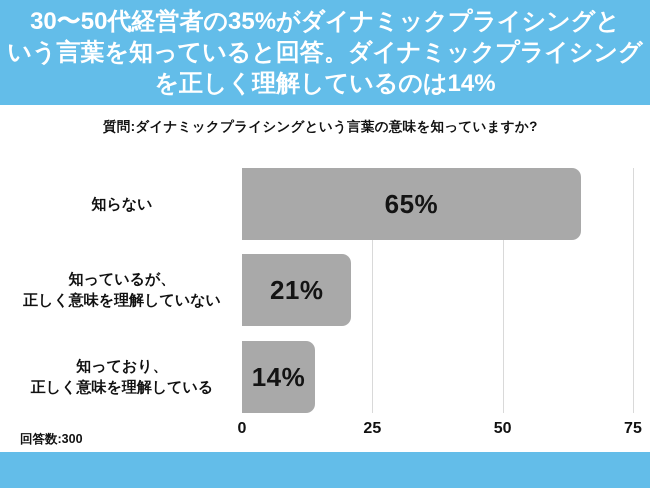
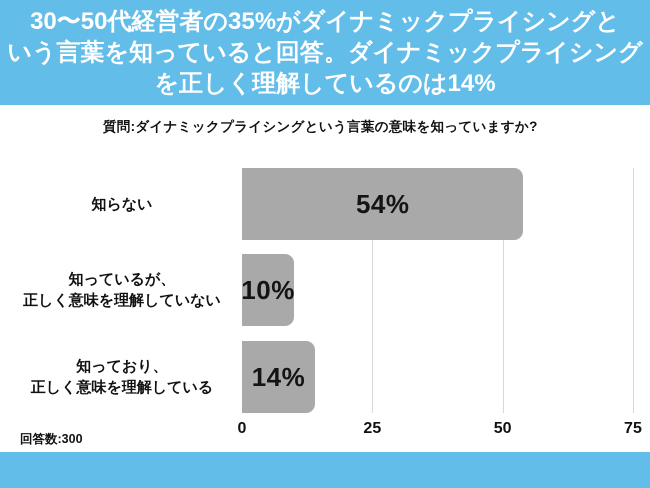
知らない: 65% -> 54%
知っているが、正しく意味を理解していない: 21% -> 10%
